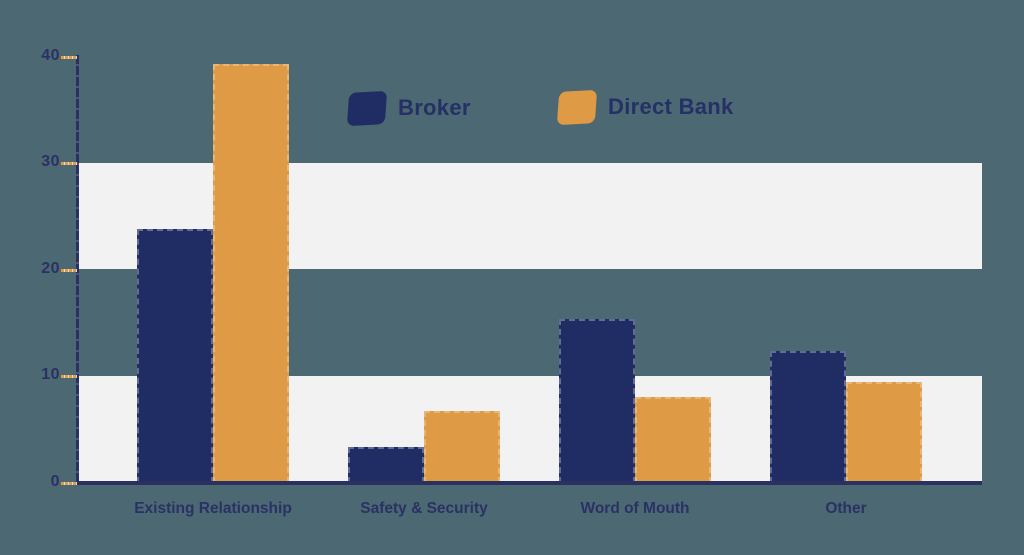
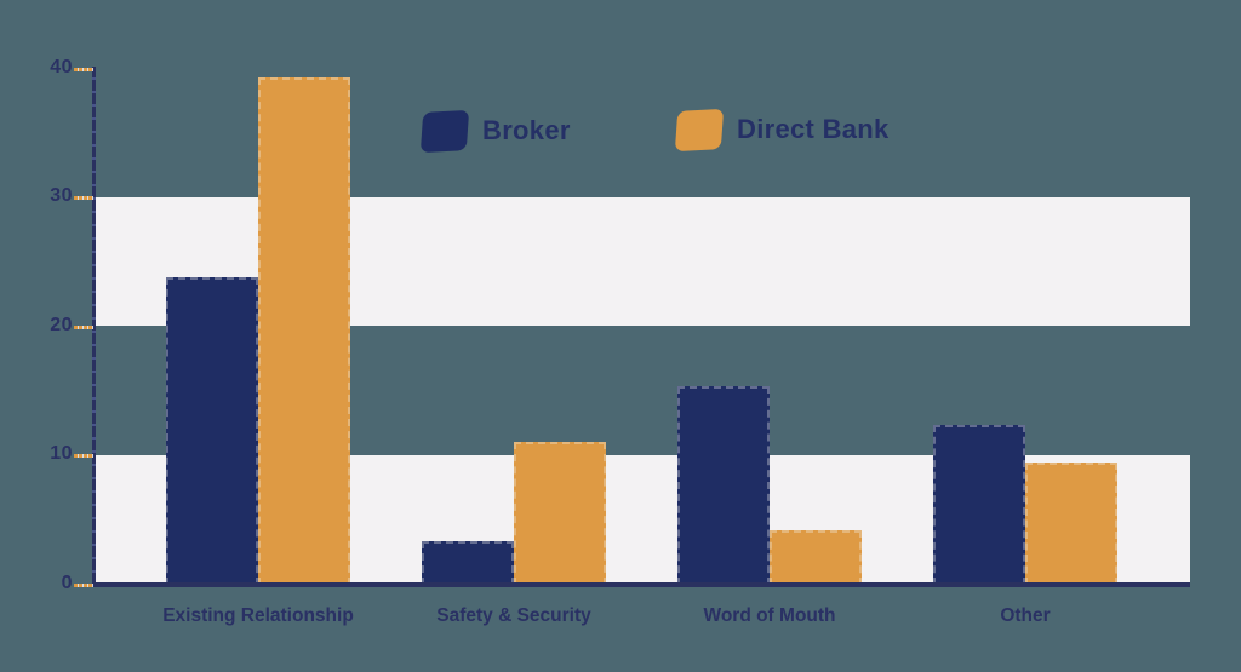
Direct Bank/Safety & Security: 6.8 -> 11.1
Direct Bank/Word of Mouth: 8.1 -> 4.2
